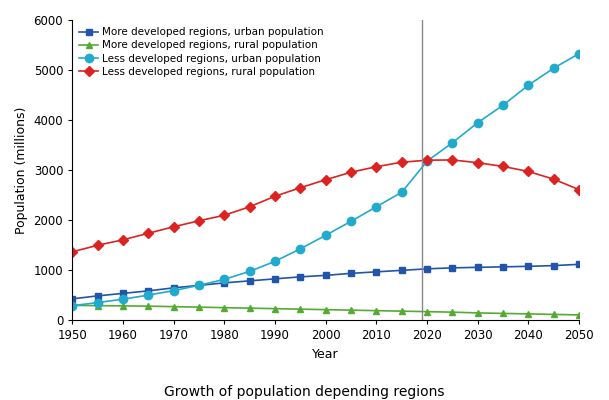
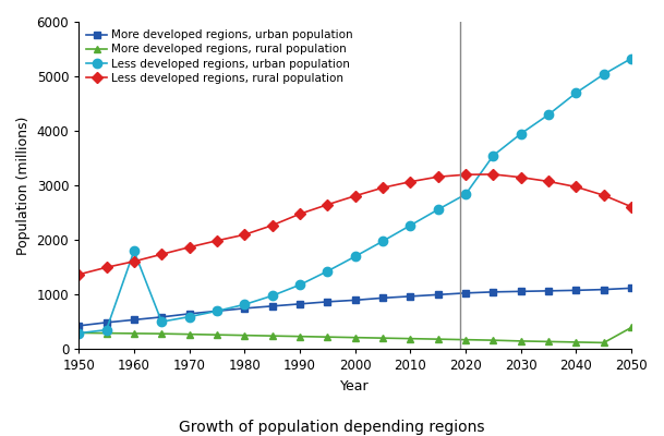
Less developed regions, urban population/1960: 420 -> 1800
Less developed regions, urban population/2020: 3180 -> 2840
More developed regions, rural population/2050: 110 -> 400
